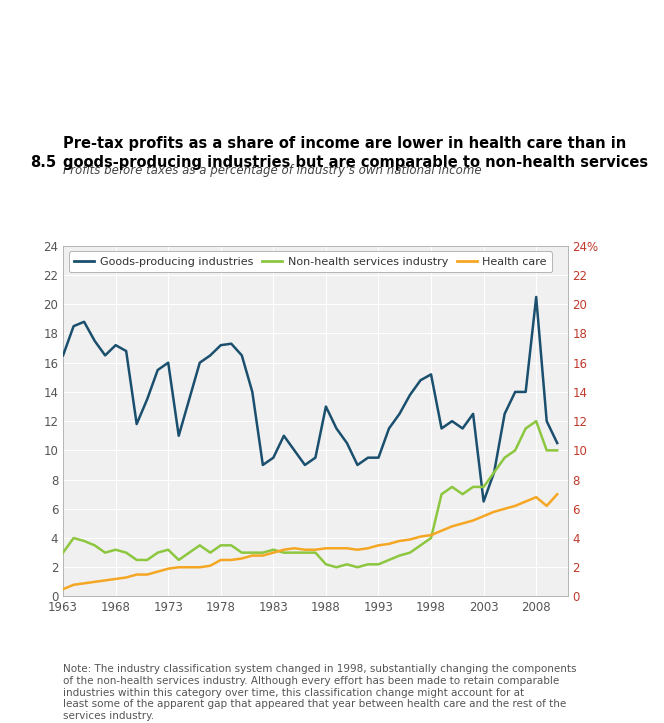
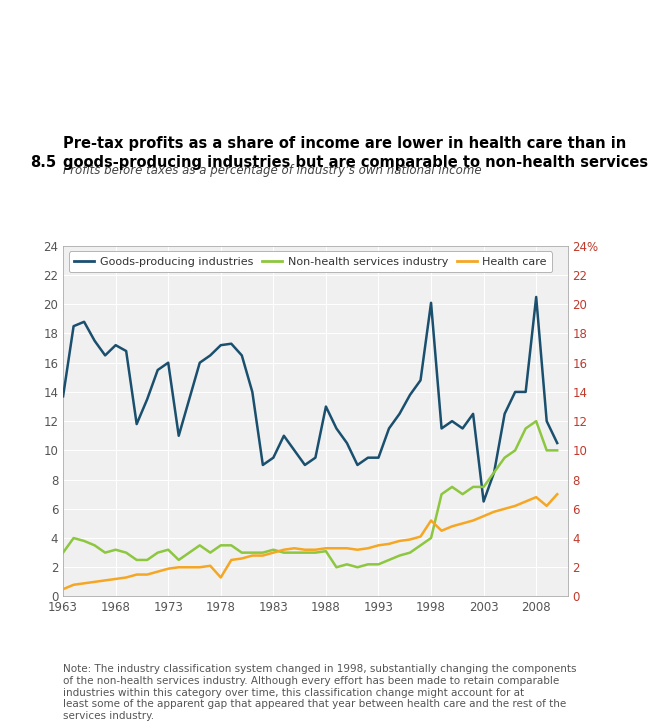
Goods-producing industries/1963: 16.5 -> 13.7
Health care/1978: 2.5 -> 1.3
Non-health services industry/1988: 2.2 -> 3.1
Goods-producing industries/1998: 15.2 -> 20.1
Health care/1998: 4.2 -> 5.2
